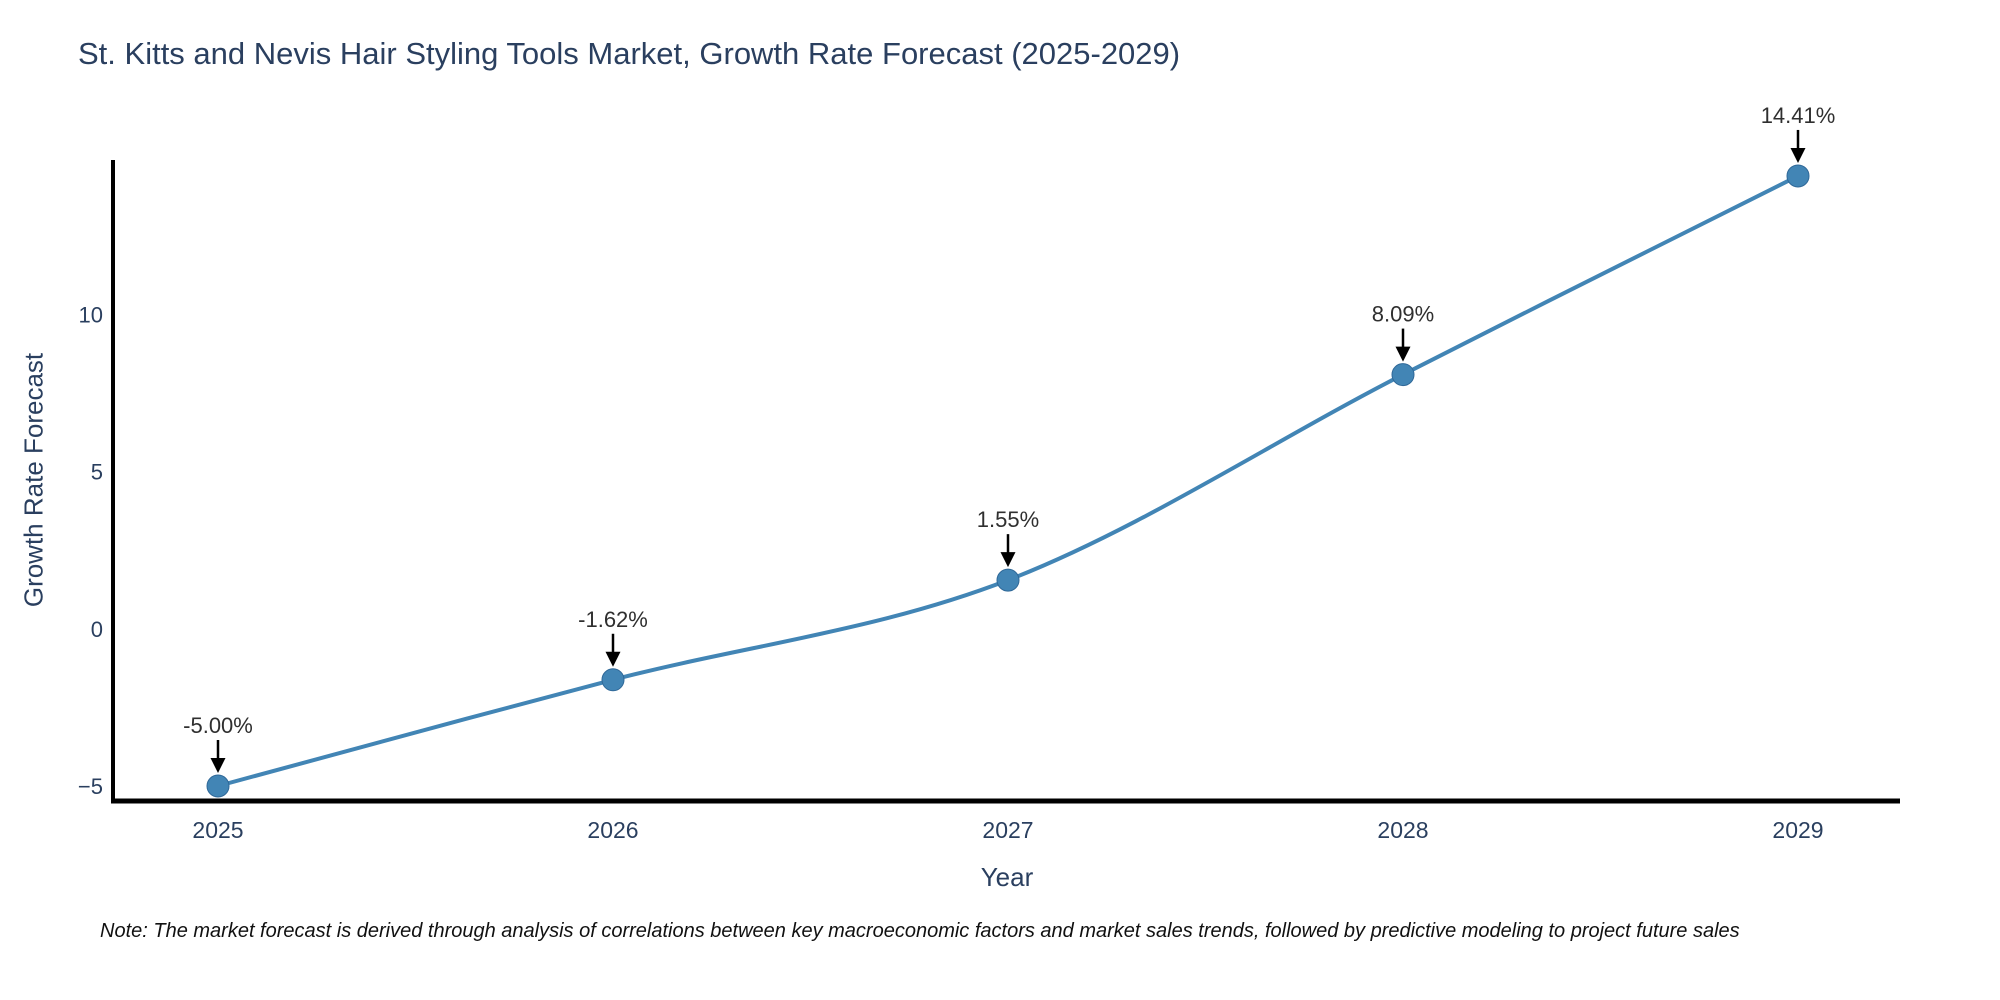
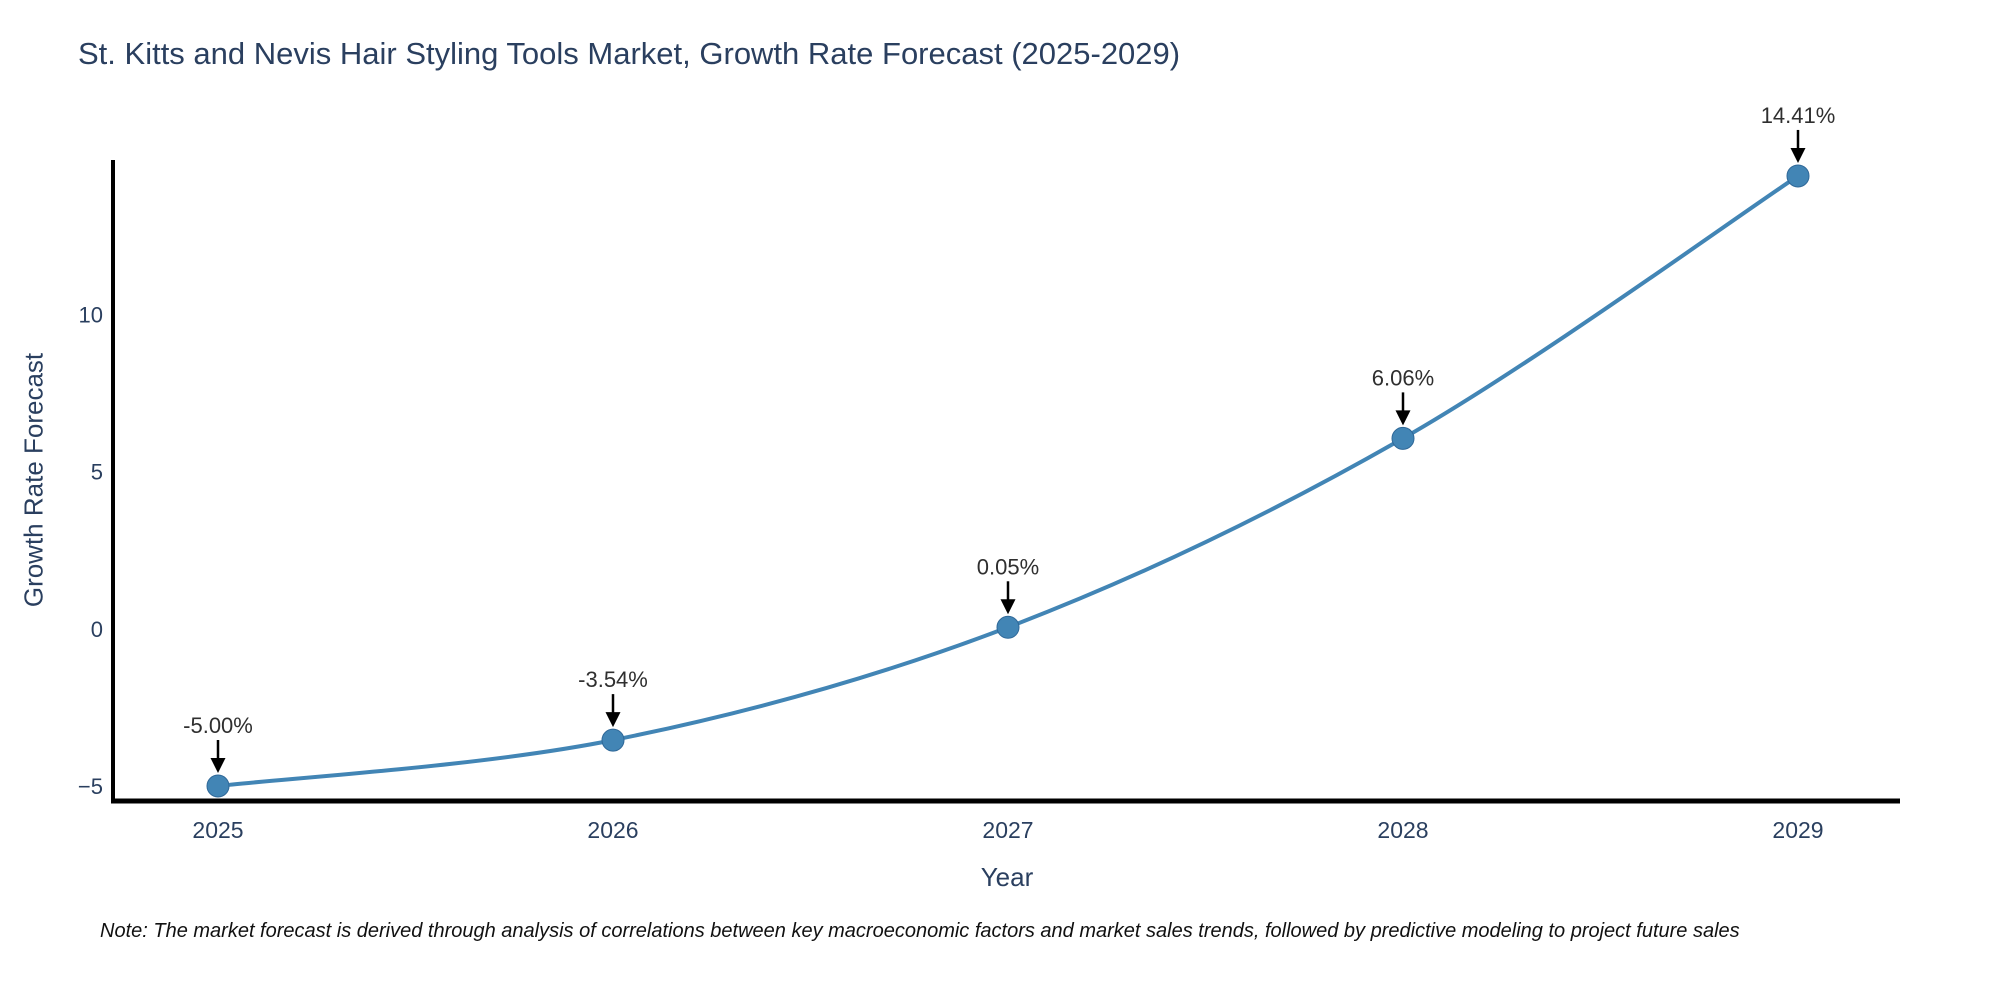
2026: -1.62% -> -3.54%
2027: 1.55% -> 0.05%
2028: 8.09% -> 6.06%
